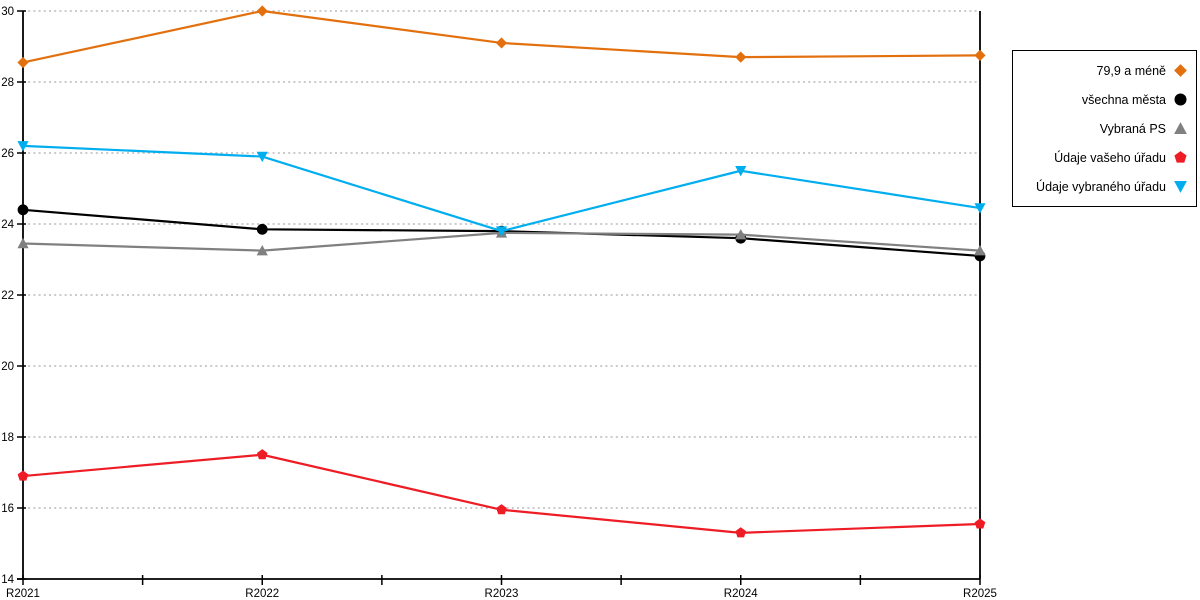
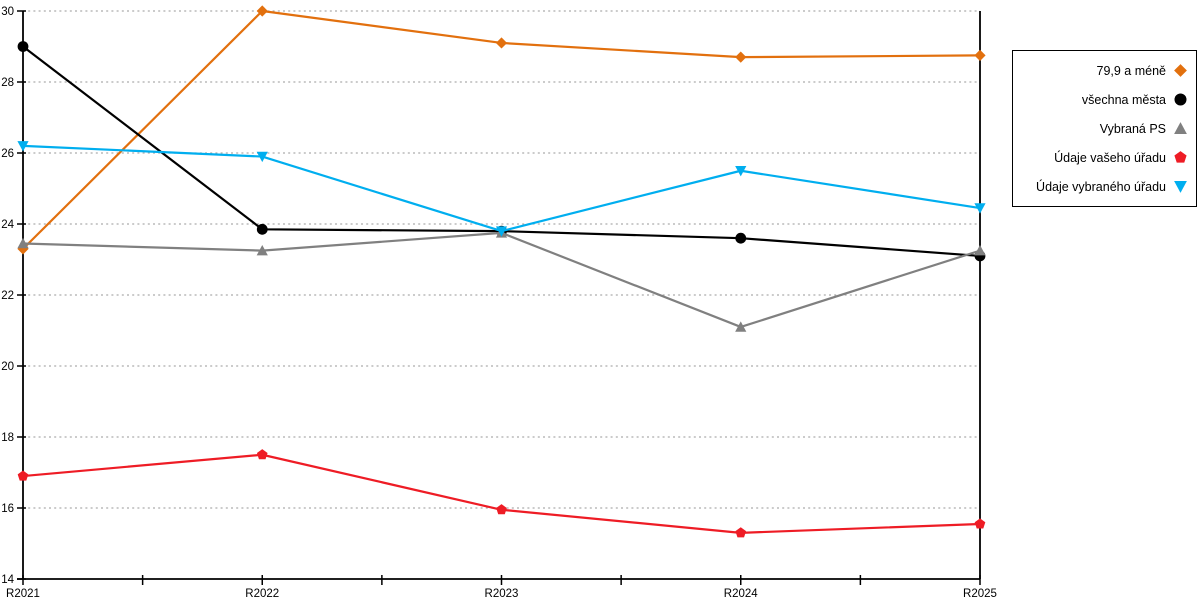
79,9 a méně/R2021: 28.6 -> 23.3
všechna města/R2021: 24.4 -> 29.0
Vybraná PS/R2024: 23.7 -> 21.1
